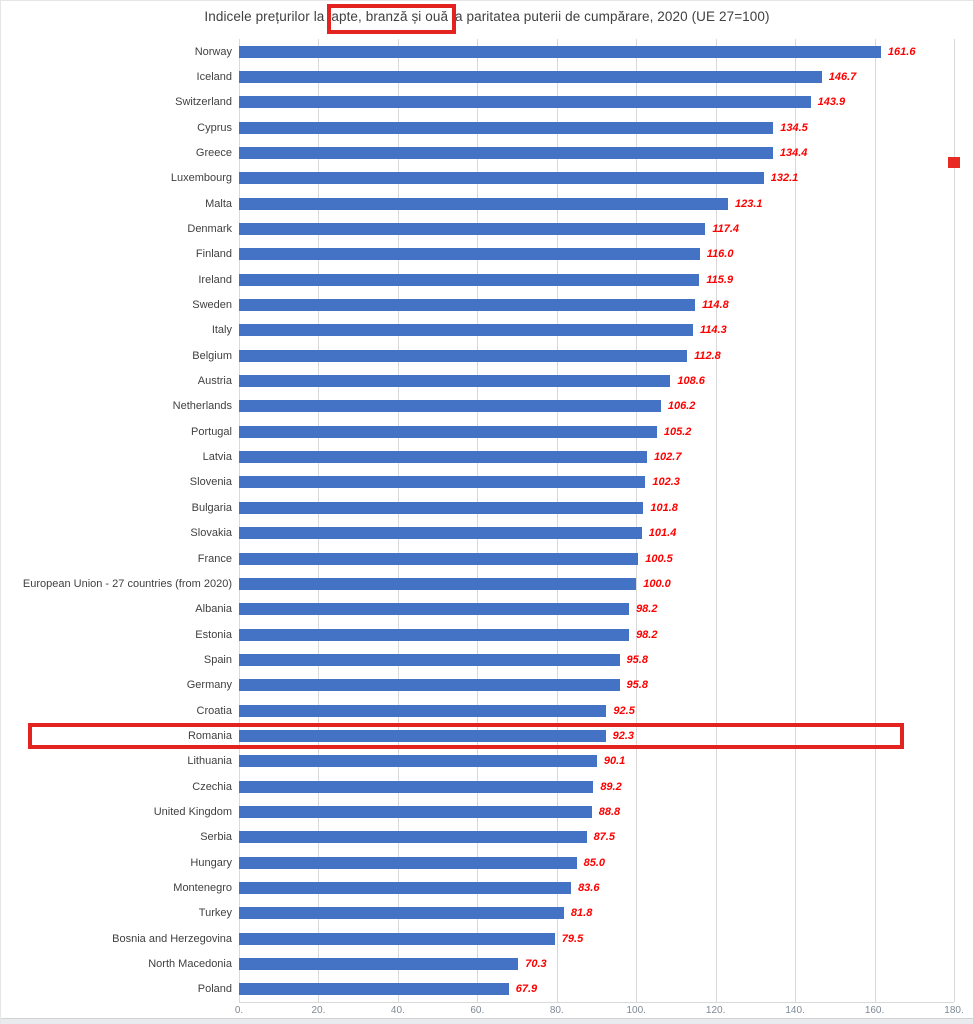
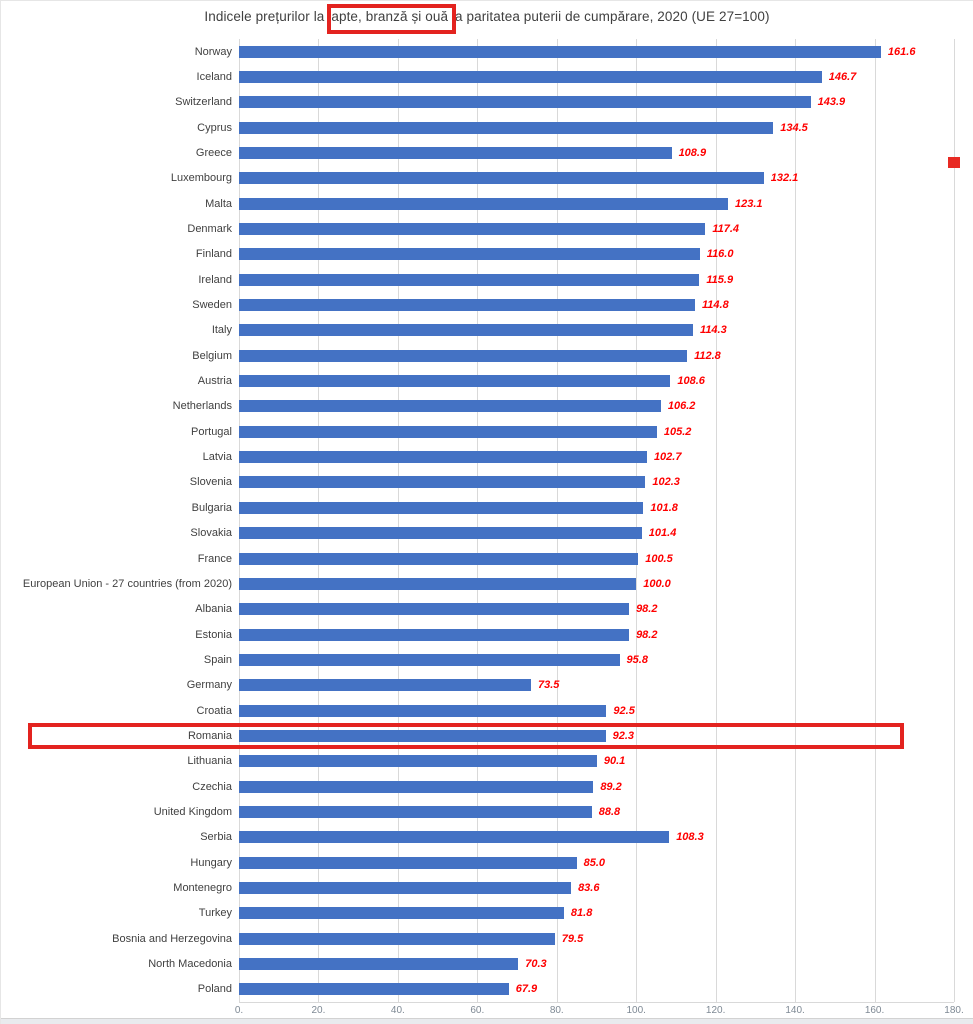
Greece: 134.4 -> 108.9
Germany: 95.8 -> 73.5
Serbia: 87.5 -> 108.3
